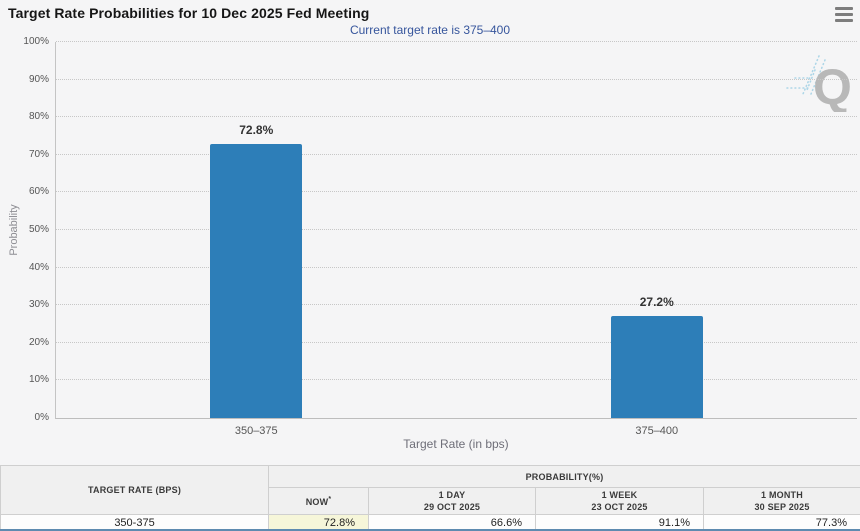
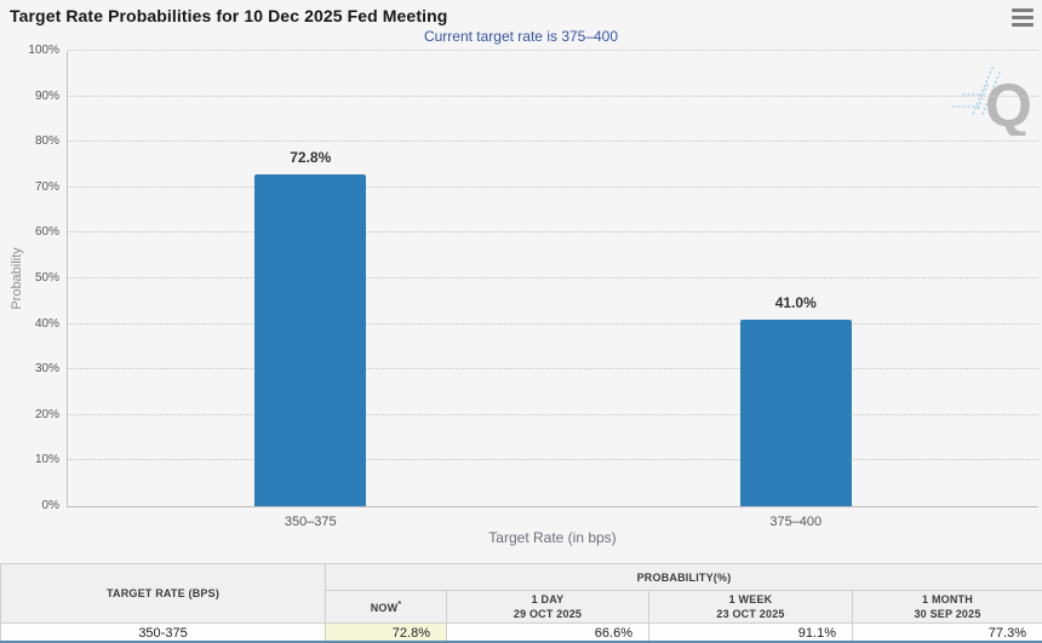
375–400: 27.2% -> 41.0%
